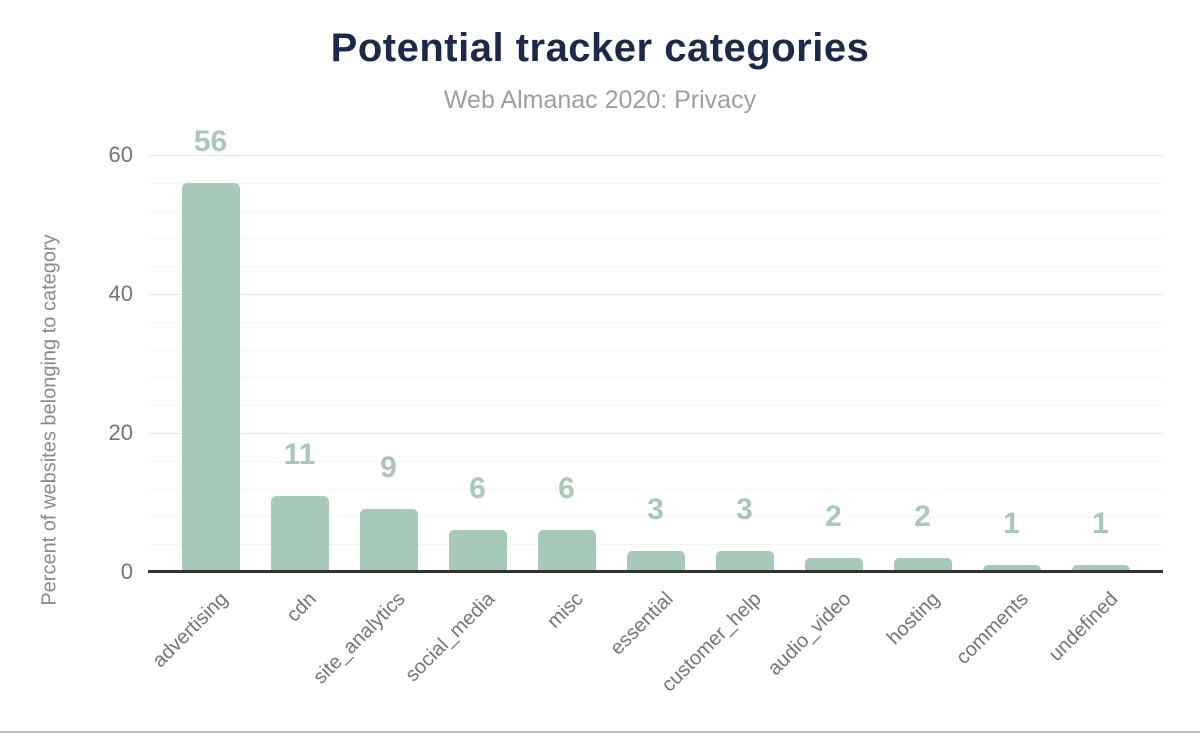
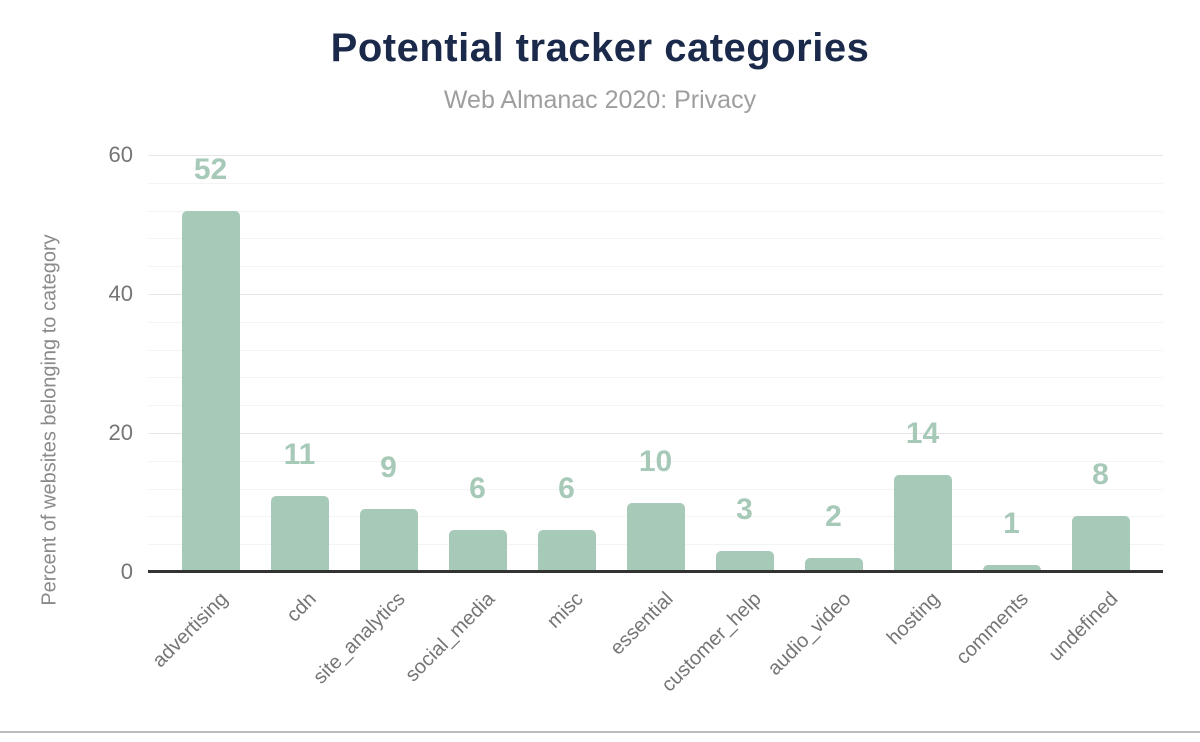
advertising: 56 -> 52
essential: 3 -> 10
hosting: 2 -> 14
undefined: 1 -> 8
